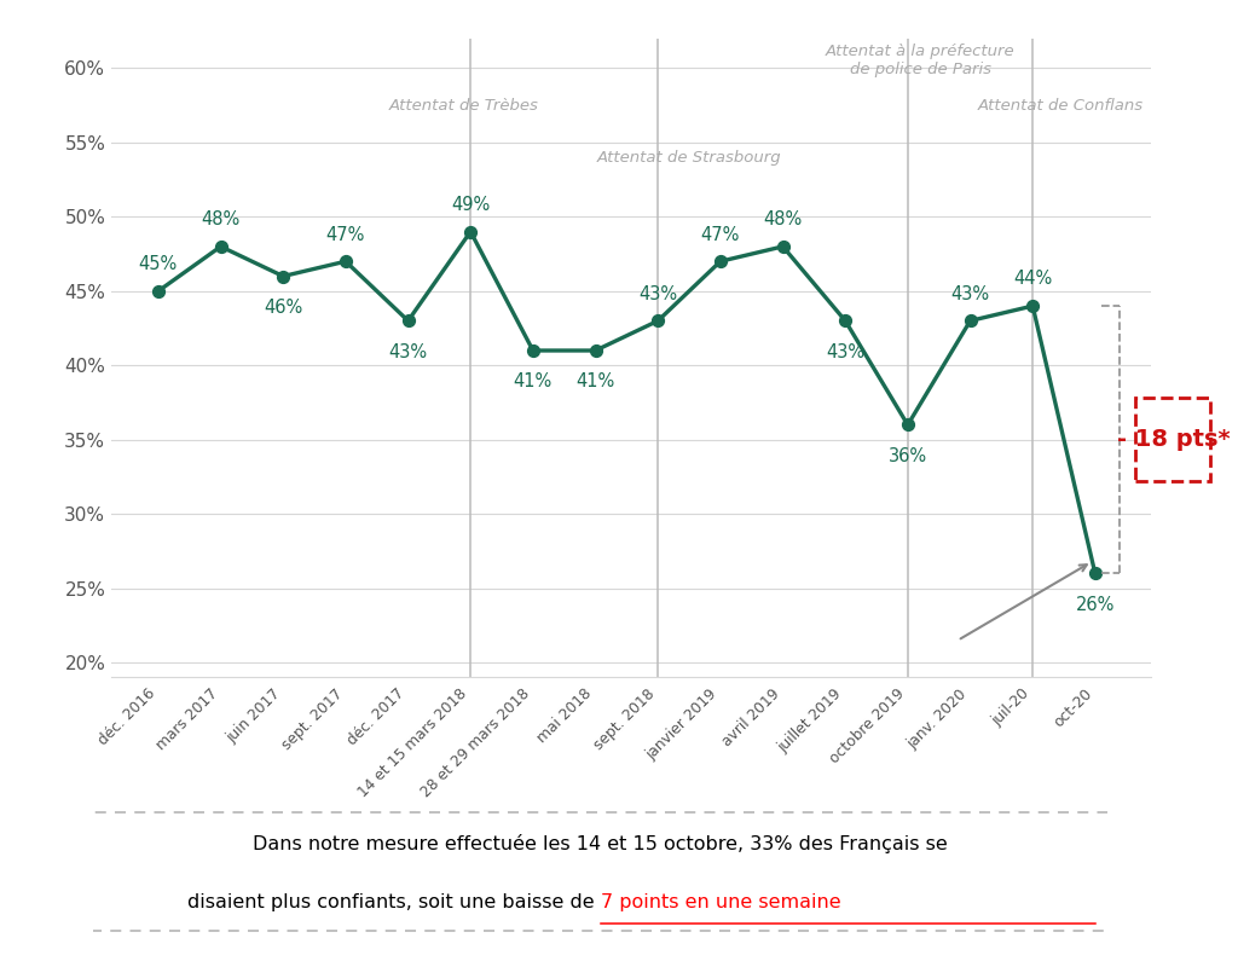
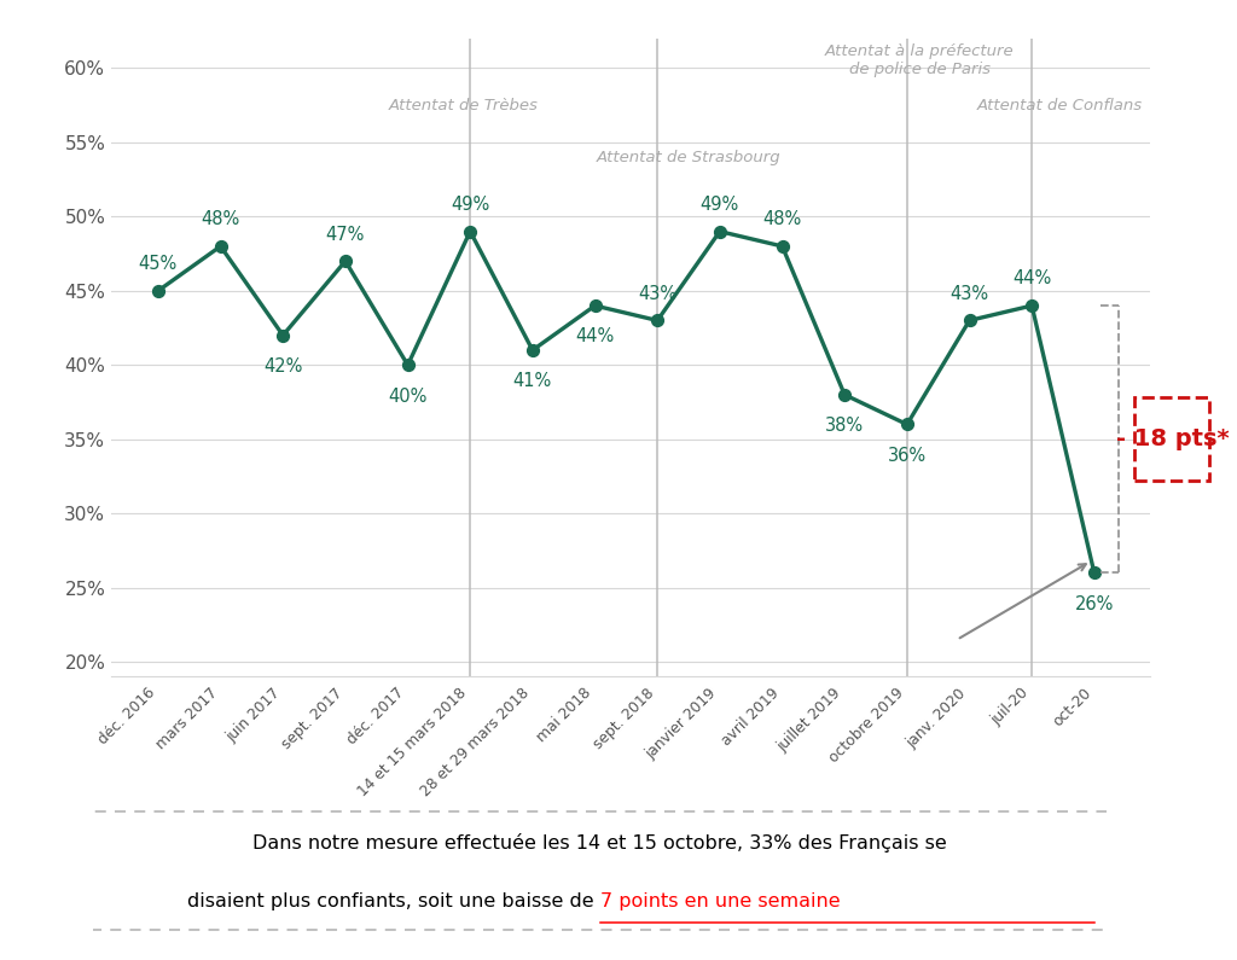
juin 2017: 46% -> 42%
déc. 2017: 43% -> 40%
mai 2018: 41% -> 44%
janvier 2019: 47% -> 49%
juillet 2019: 43% -> 38%
